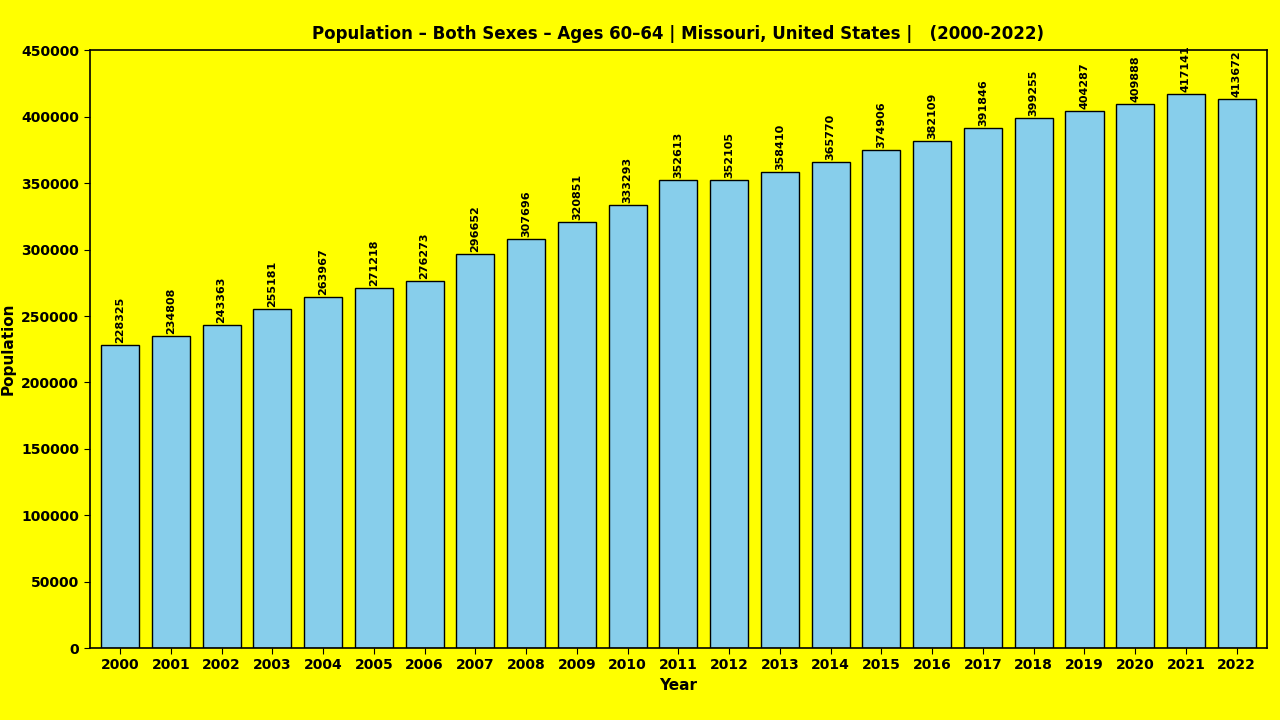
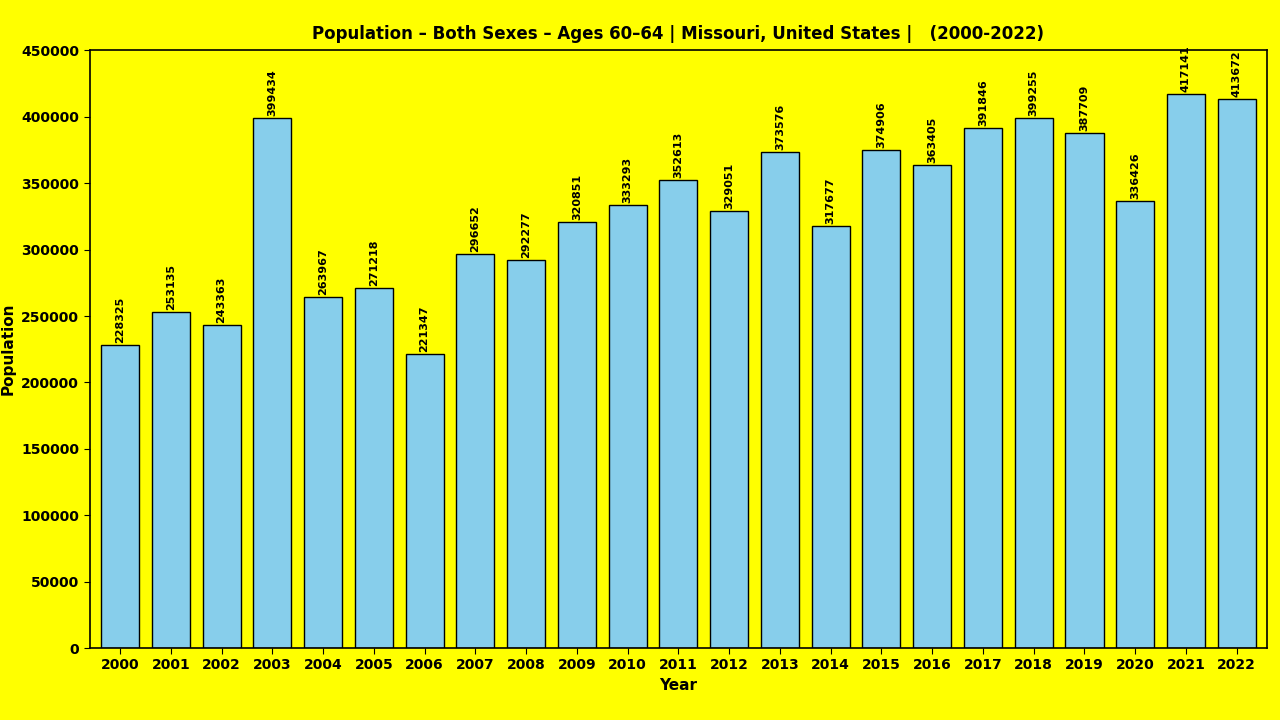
2001: 234808 -> 253135
2003: 255181 -> 399434
2006: 276273 -> 221347
2008: 307696 -> 292277
2012: 352105 -> 329051
2013: 358410 -> 373576
2014: 365770 -> 317677
2016: 382109 -> 363405
2019: 404287 -> 387709
2020: 409888 -> 336426
